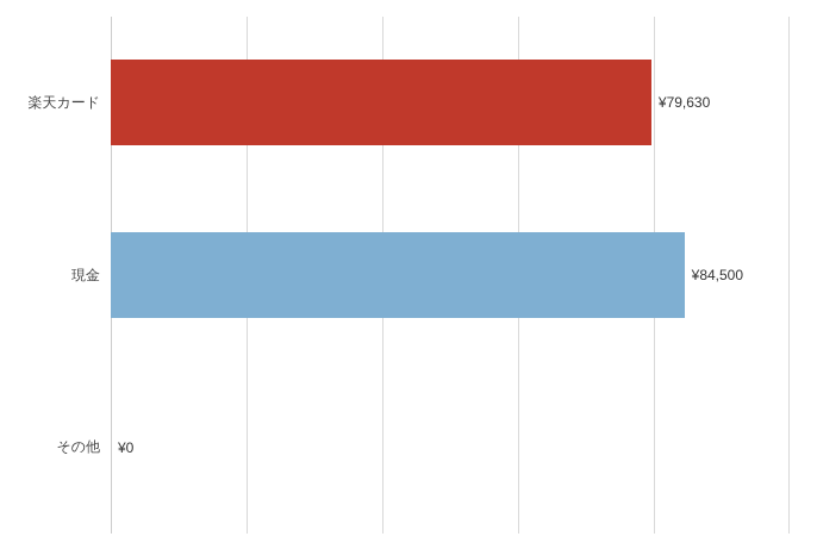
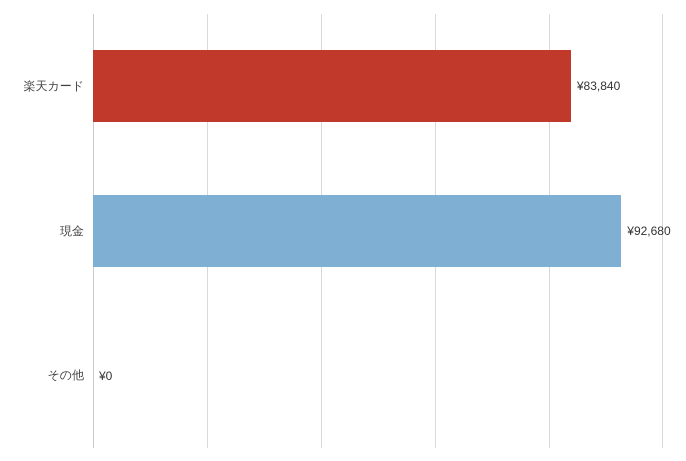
楽天カード: ¥79,630 -> ¥83,840
現金: ¥84,500 -> ¥92,680
